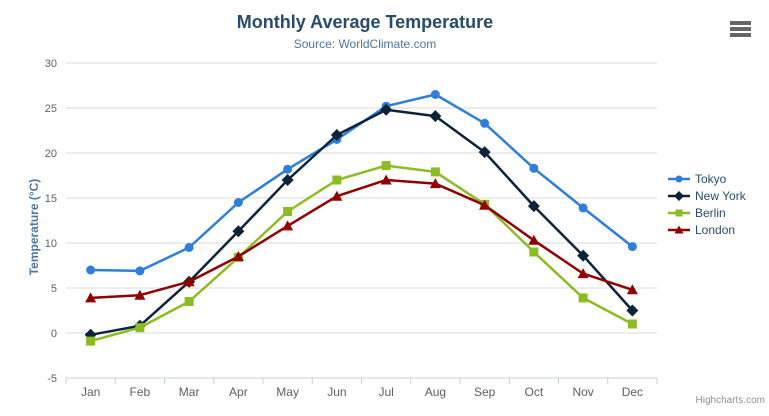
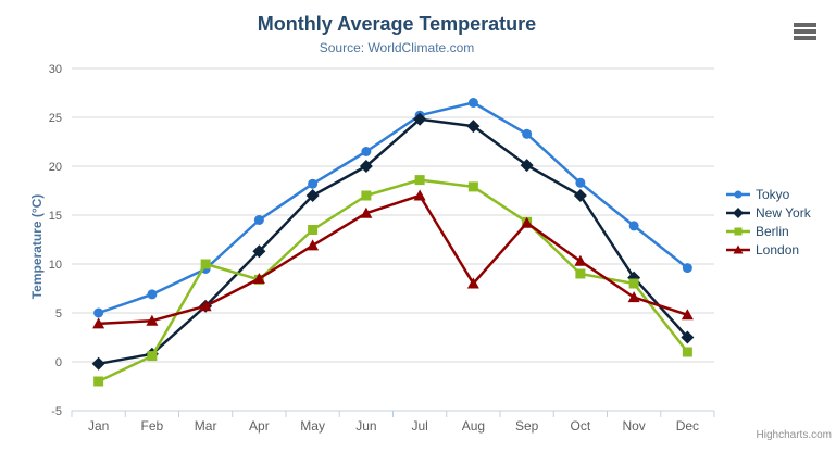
Tokyo/Jan: 7 -> 5
Berlin/Jan: -1 -> -2
Berlin/Mar: 4 -> 10
New York/Jun: 22 -> 20
London/Aug: 17 -> 8
New York/Oct: 14 -> 17
Berlin/Nov: 4 -> 8
